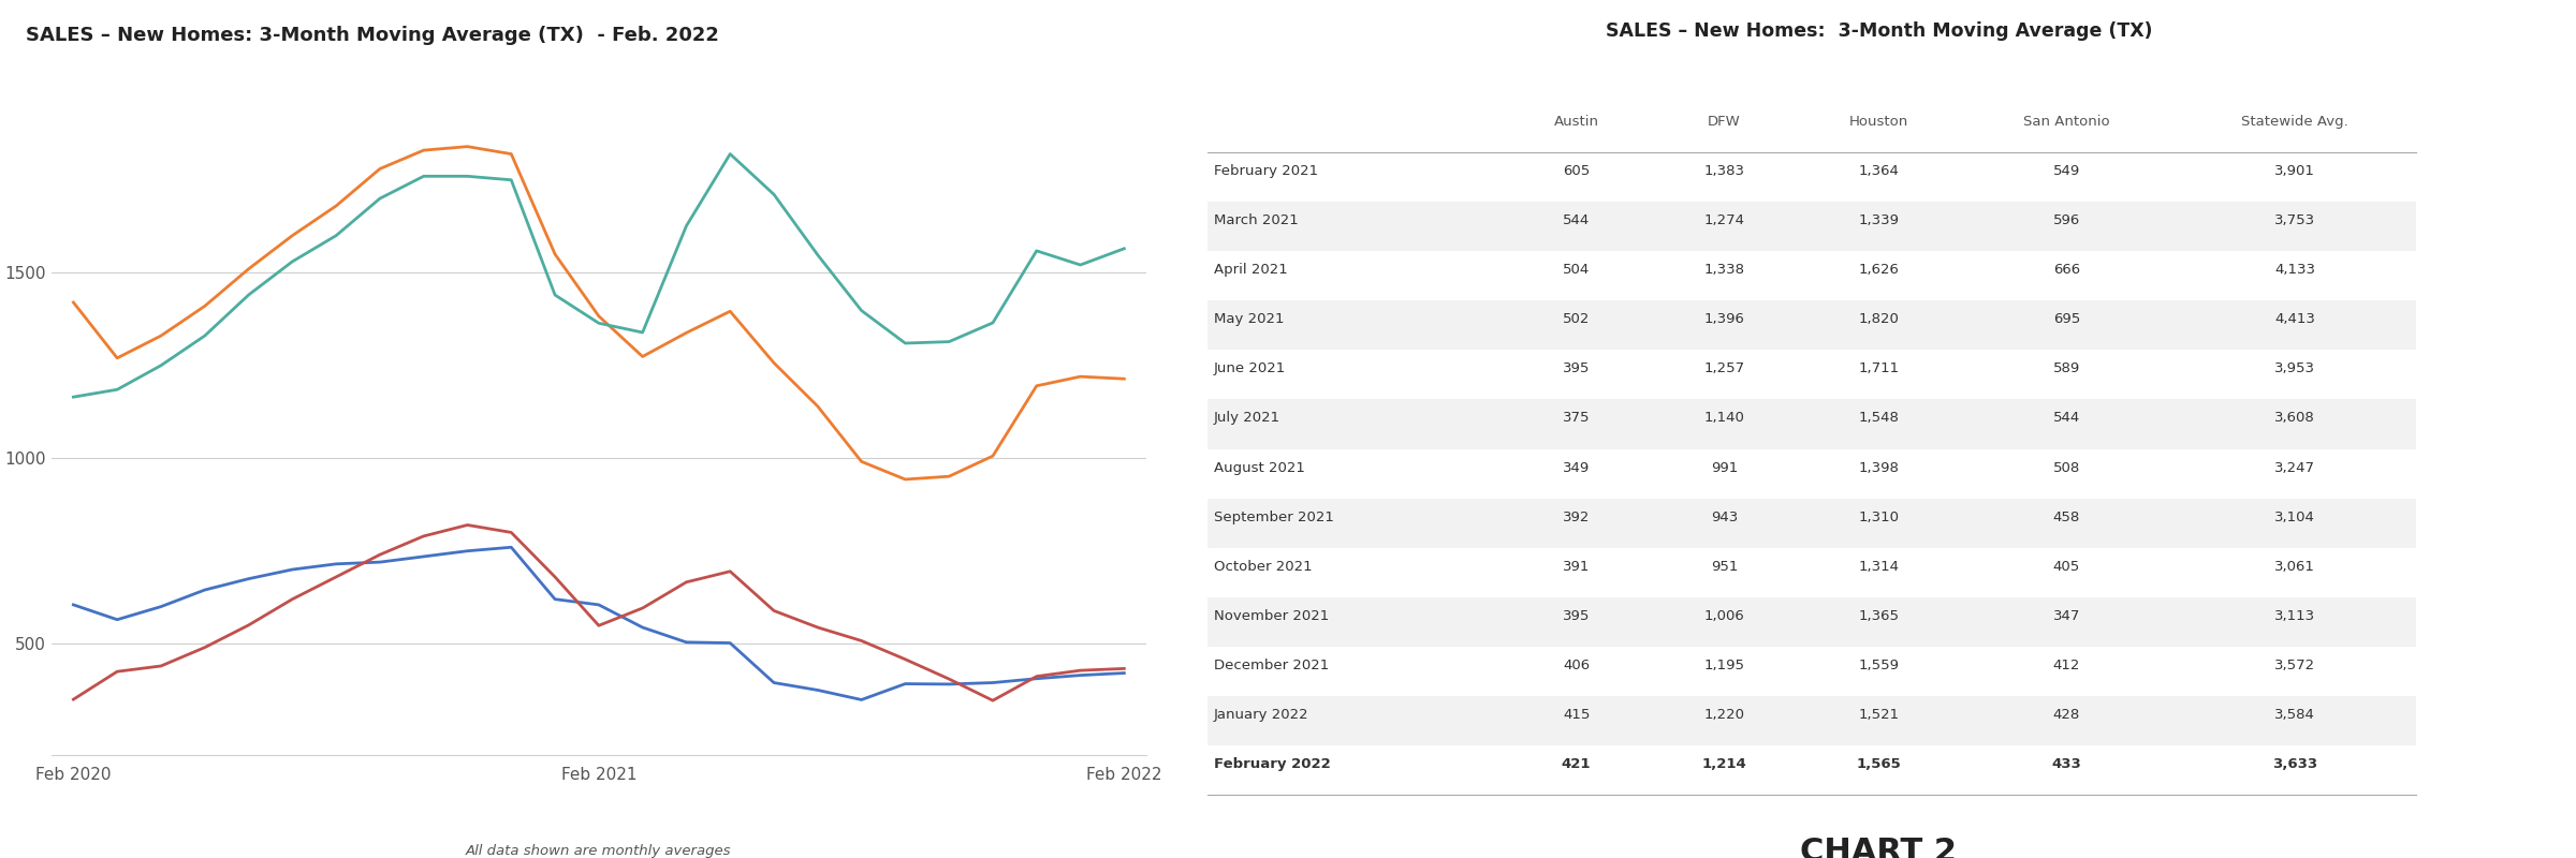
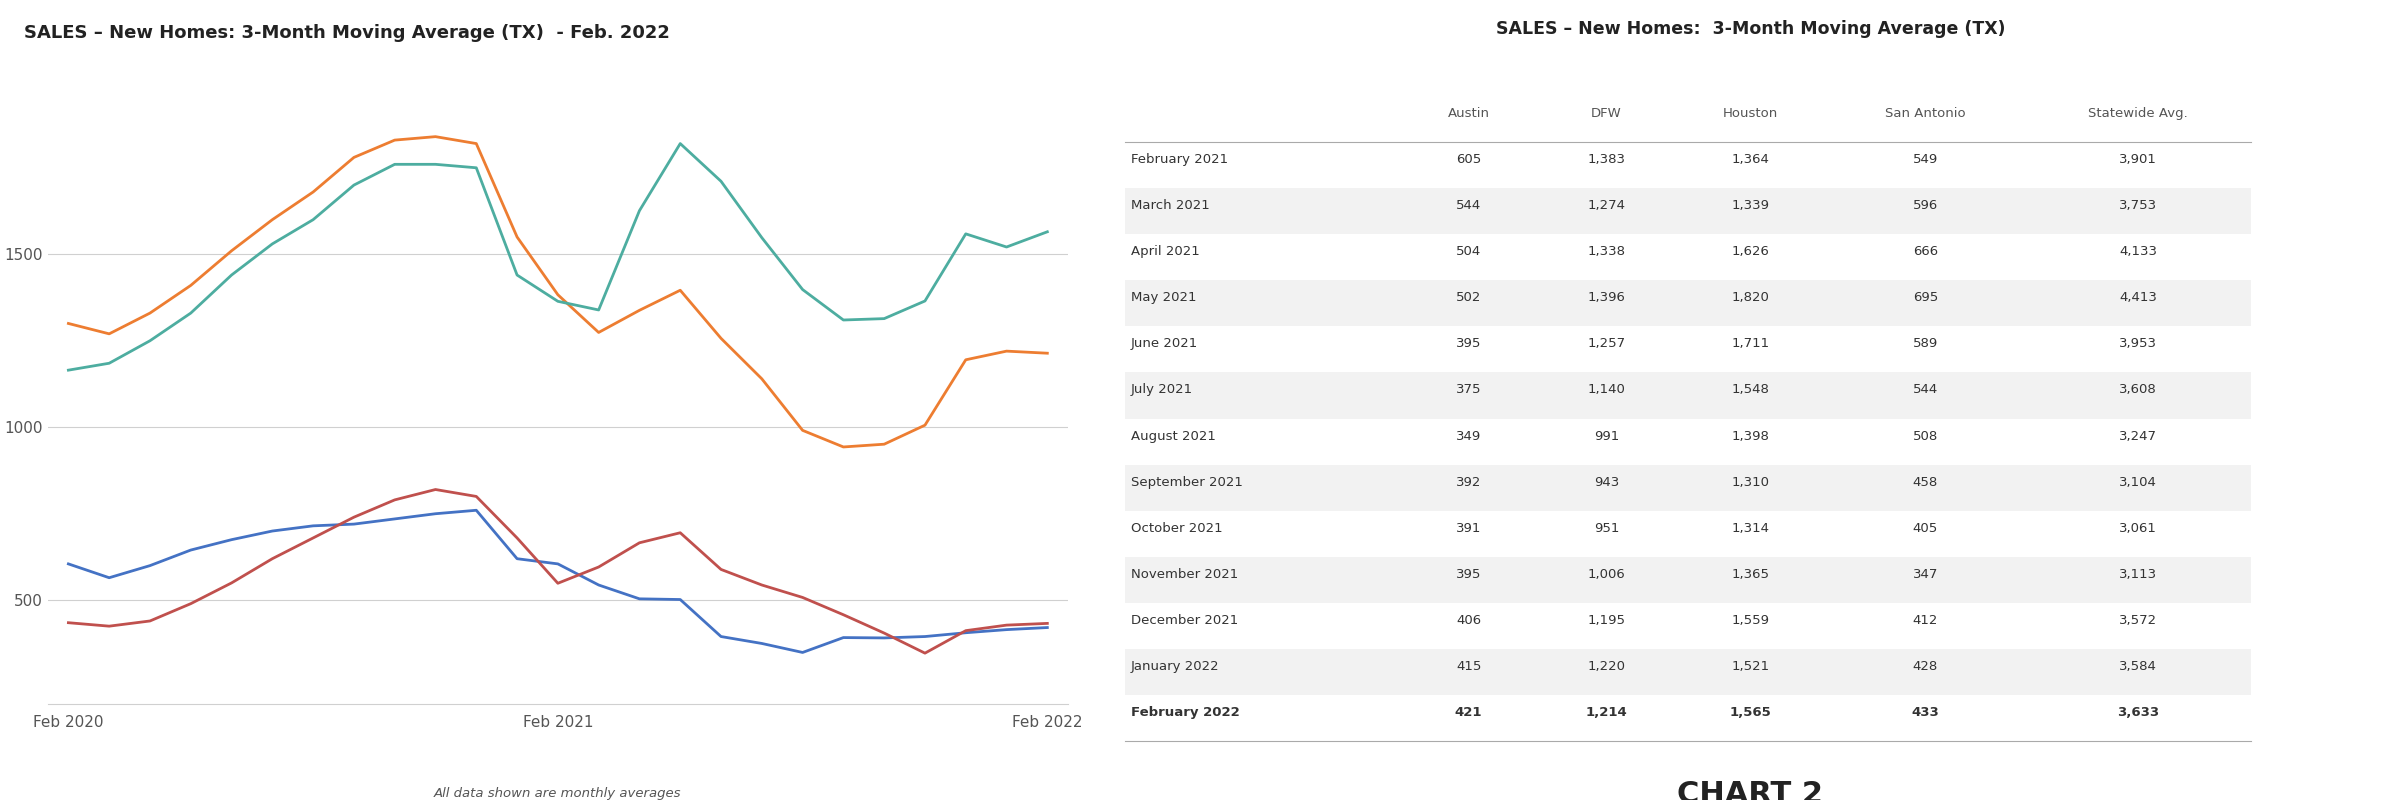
DFW/Feb 2020: 1420 -> 1300
San Antonio/Feb 2020: 350 -> 435
